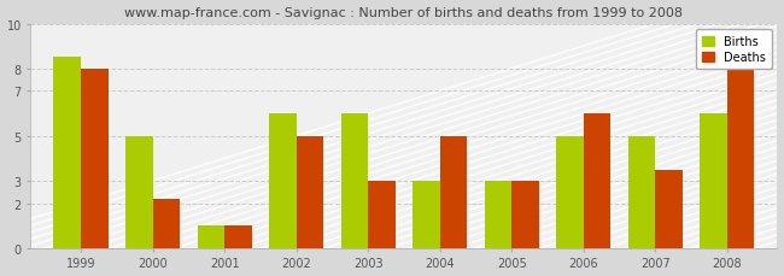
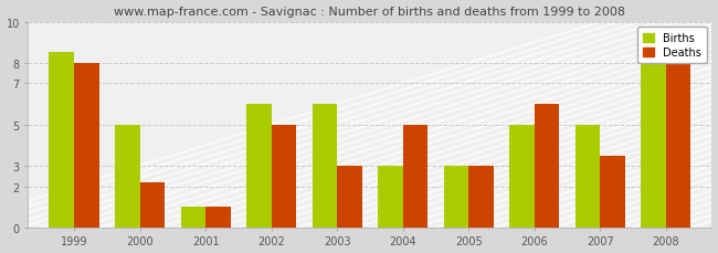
Births/2008: 6.0 -> 8.0
